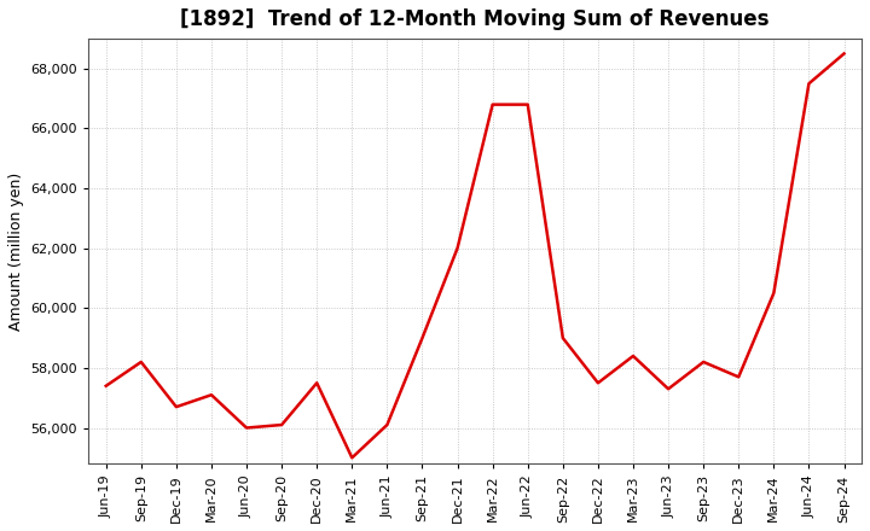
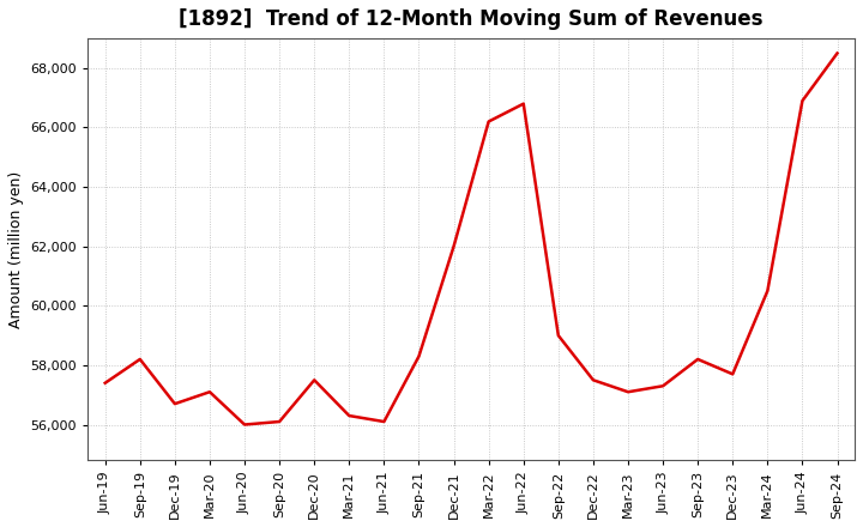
Mar-21: 55,000 -> 56,300
Sep-21: 59,000 -> 58,300
Mar-22: 66,800 -> 66,200
Mar-23: 58,400 -> 57,100
Jun-24: 67,500 -> 66,900
